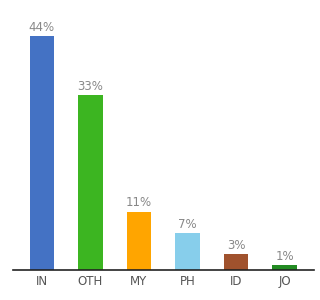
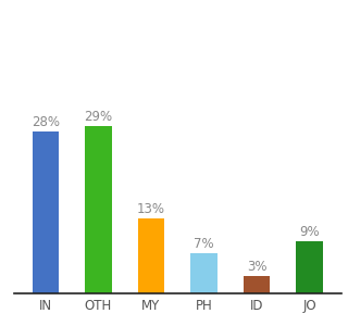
IN: 44% -> 28%
OTH: 33% -> 29%
MY: 11% -> 13%
JO: 1% -> 9%
